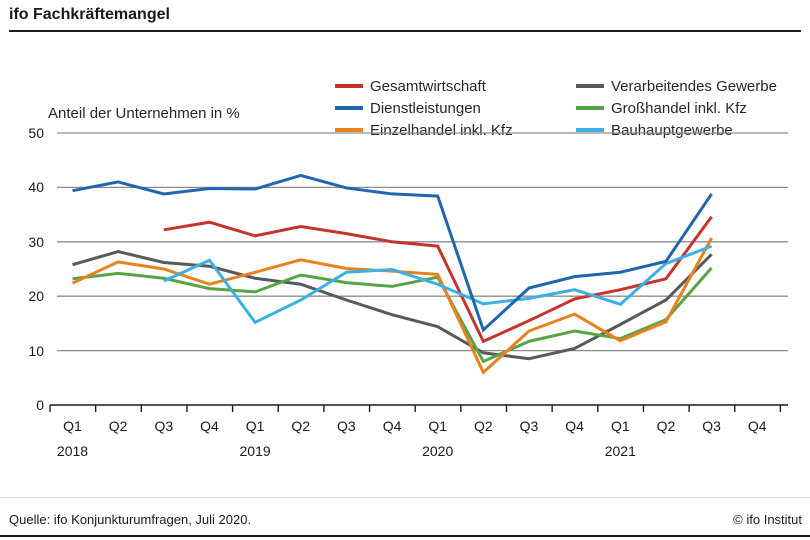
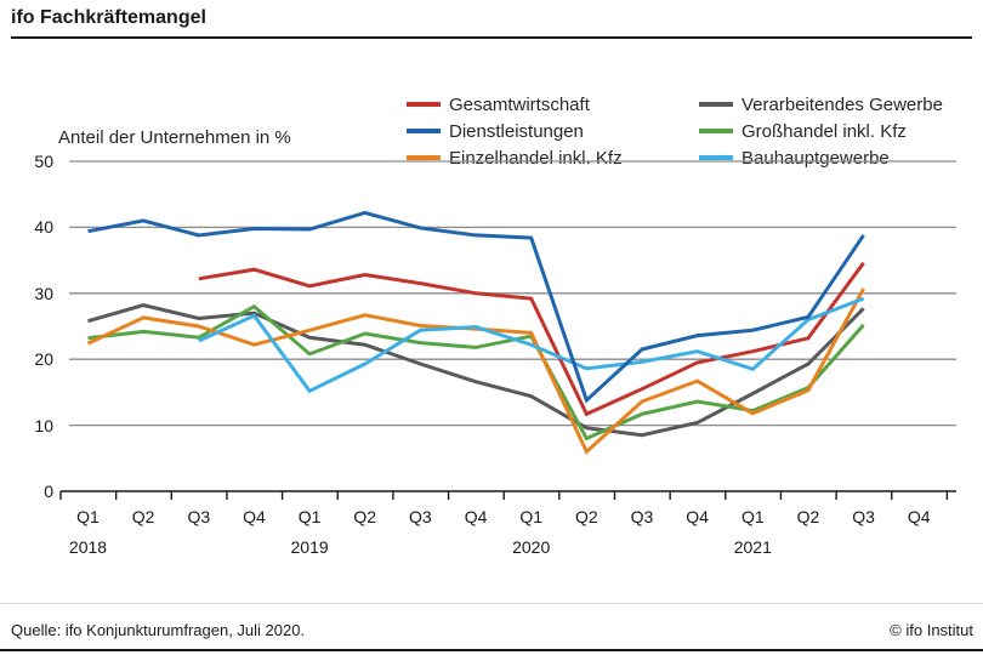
Verarbeitendes Gewerbe/Q4 2018: 26 -> 27
Großhandel inkl. Kfz/Q4 2018: 21 -> 28
